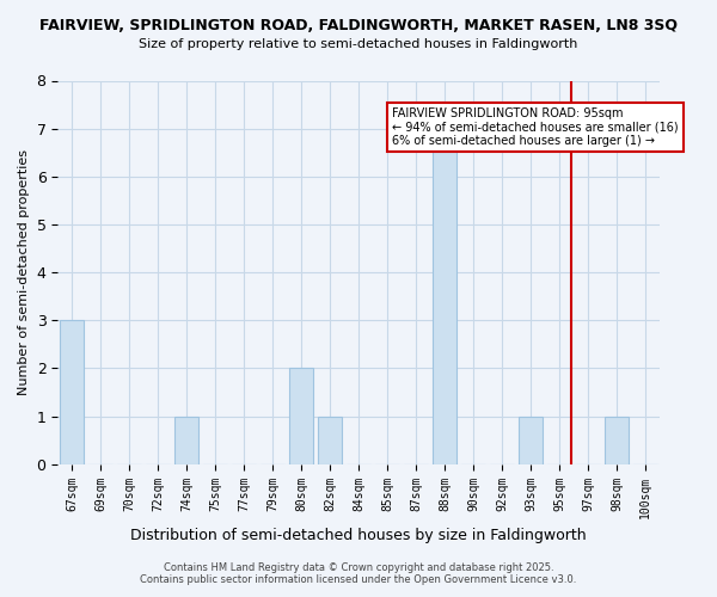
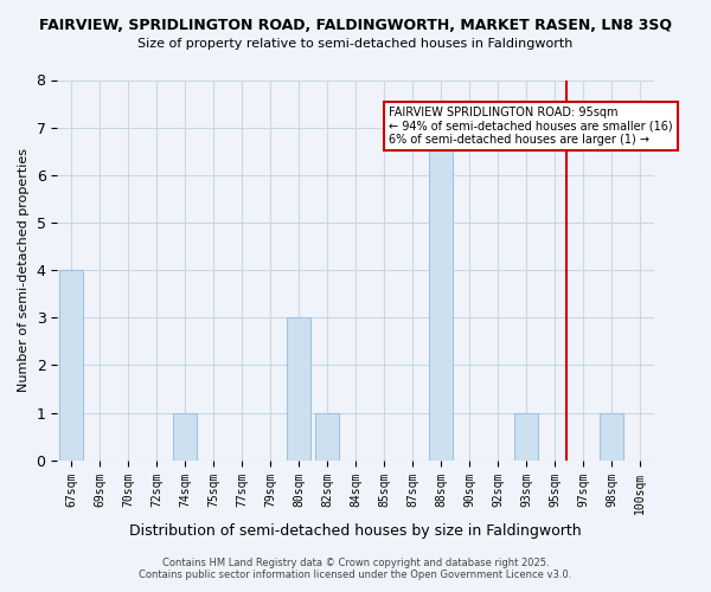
67sqm: 3 -> 4
80sqm: 2 -> 3
